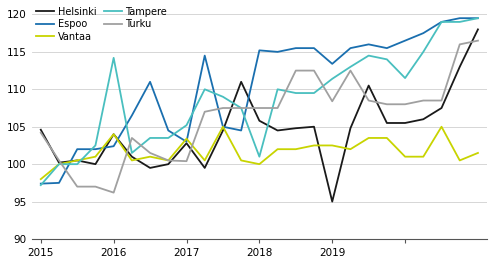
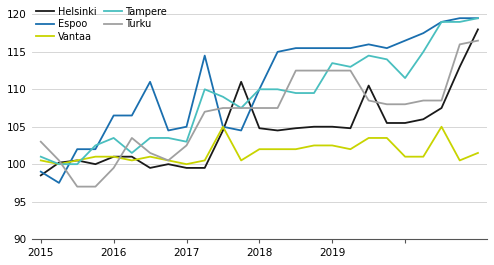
Helsinki/2015: 104.6 -> 98.5
Espoo/2015: 97.4 -> 99.0
Vantaa/2015: 98.0 -> 100.5
Tampere/2015: 97.2 -> 101.0
Turku/2015: 104.2 -> 103.0
Helsinki/2016: 104.0 -> 101.0
Espoo/2016: 102.4 -> 106.5
Vantaa/2016: 104.0 -> 101.0
Tampere/2016: 114.2 -> 103.5
Turku/2016: 96.2 -> 99.5
Helsinki/2017: 102.8 -> 99.5
Espoo/2017: 103.0 -> 105.0
Vantaa/2017: 103.4 -> 100.0
Tampere/2017: 105.2 -> 103.0
Turku/2017: 100.4 -> 102.5
Helsinki/2018: 105.8 -> 104.8
Espoo/2018: 115.2 -> 110.0
Vantaa/2018: 100.0 -> 102.0
Tampere/2018: 101.0 -> 110.0
Helsinki/2019: 95.0 -> 105.0
Espoo/2019: 113.4 -> 115.5
Tampere/2019: 111.4 -> 113.5
Turku/2019: 108.4 -> 112.5
